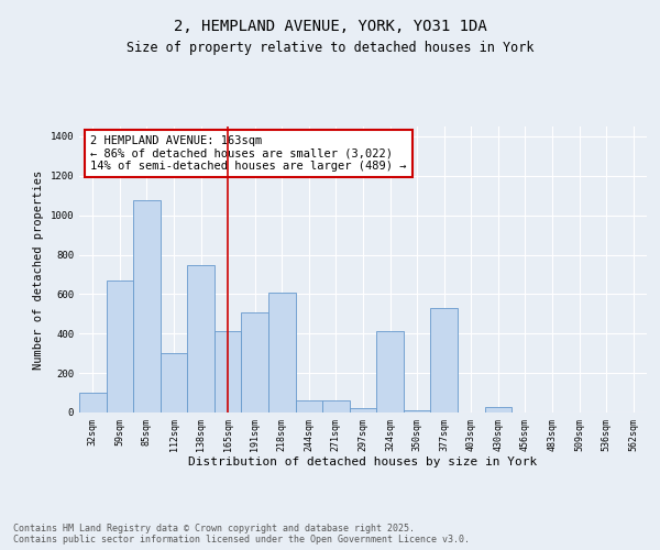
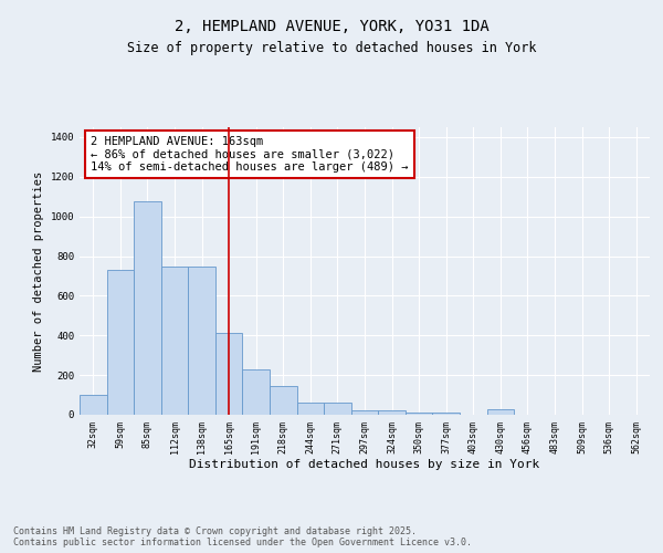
59sqm: 670 -> 730
112sqm: 300 -> 750
191sqm: 510 -> 230
218sqm: 610 -> 140
324sqm: 410 -> 20
377sqm: 530 -> 10
